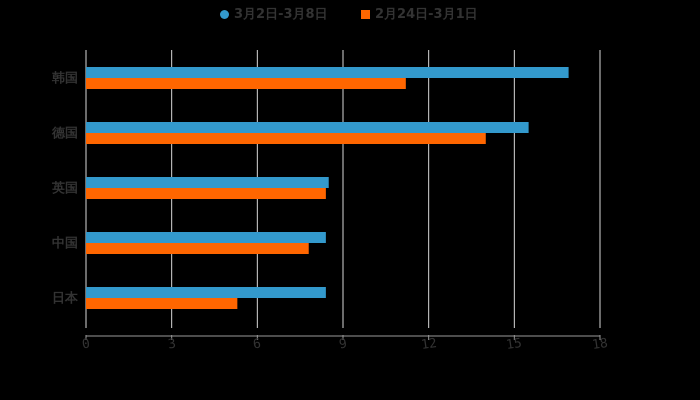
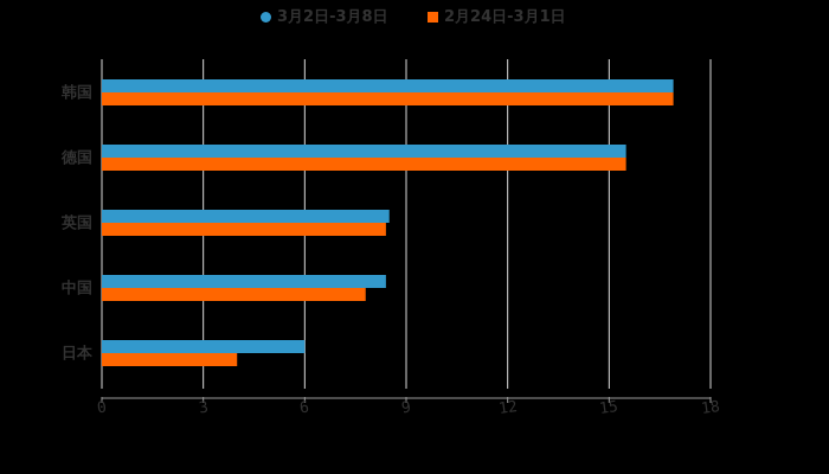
2月24日-3月1日/韩国: 11.2 -> 16.9
2月24日-3月1日/德国: 14.0 -> 15.5
3月2日-3月8日/日本: 8.4 -> 6.0
2月24日-3月1日/日本: 5.3 -> 4.0
